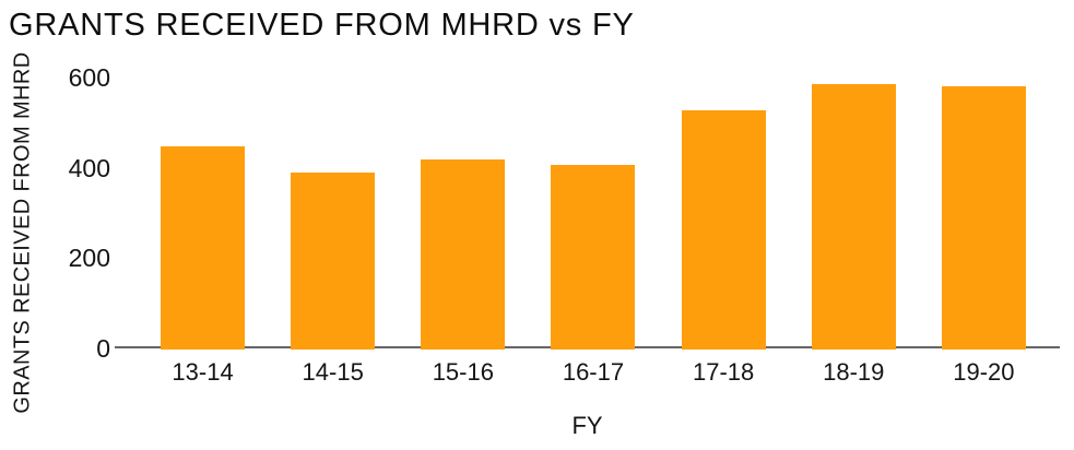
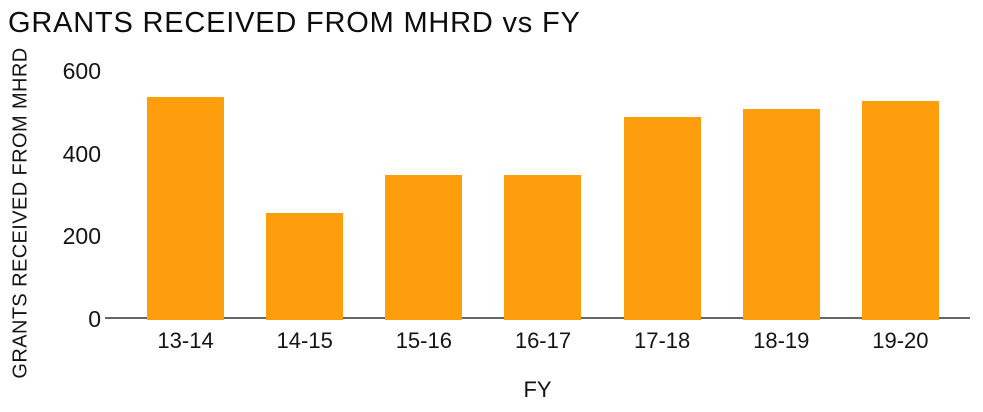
13-14: 450 -> 540
14-15: 390 -> 260
15-16: 420 -> 350
16-17: 410 -> 350
17-18: 530 -> 490
18-19: 590 -> 510
19-20: 580 -> 530
